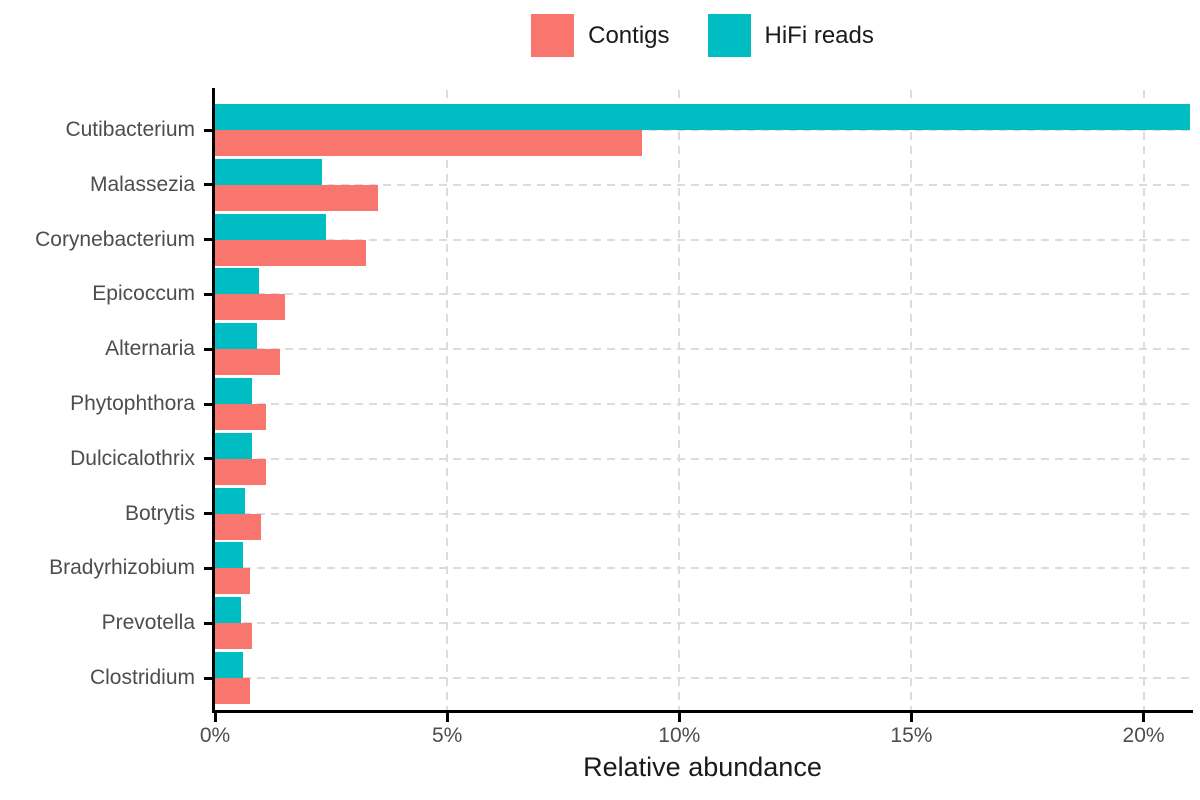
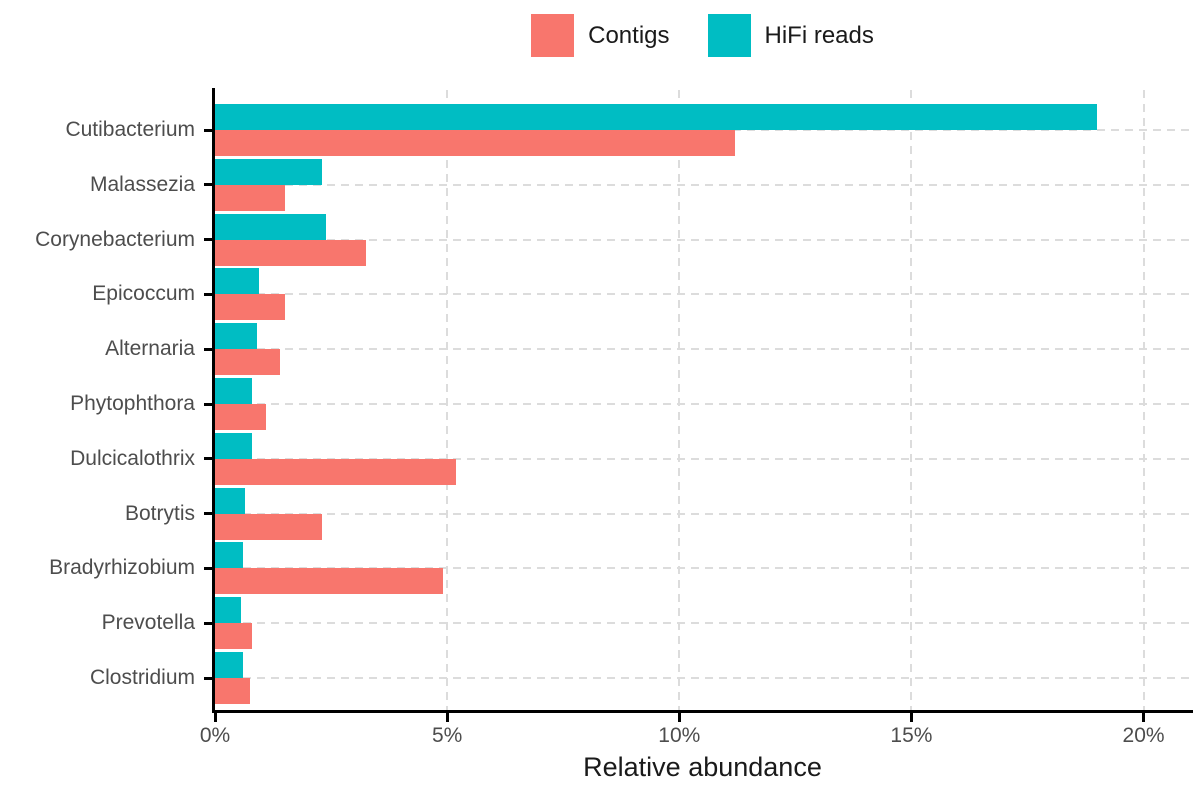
HiFi reads/Cutibacterium: 21.0% -> 19.0%
Contigs/Cutibacterium: 9.2% -> 11.2%
Contigs/Malassezia: 3.5% -> 1.5%
Contigs/Dulcicalothrix: 1.1% -> 5.2%
Contigs/Botrytis: 1.0% -> 2.3%
Contigs/Bradyrhizobium: 0.8% -> 4.9%
